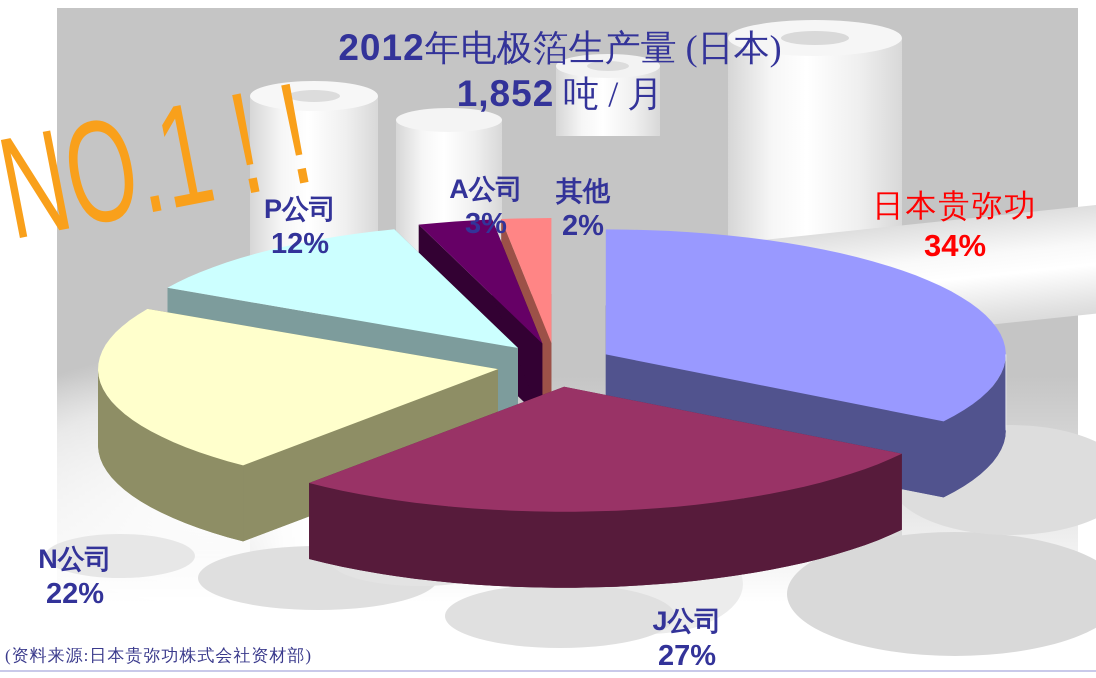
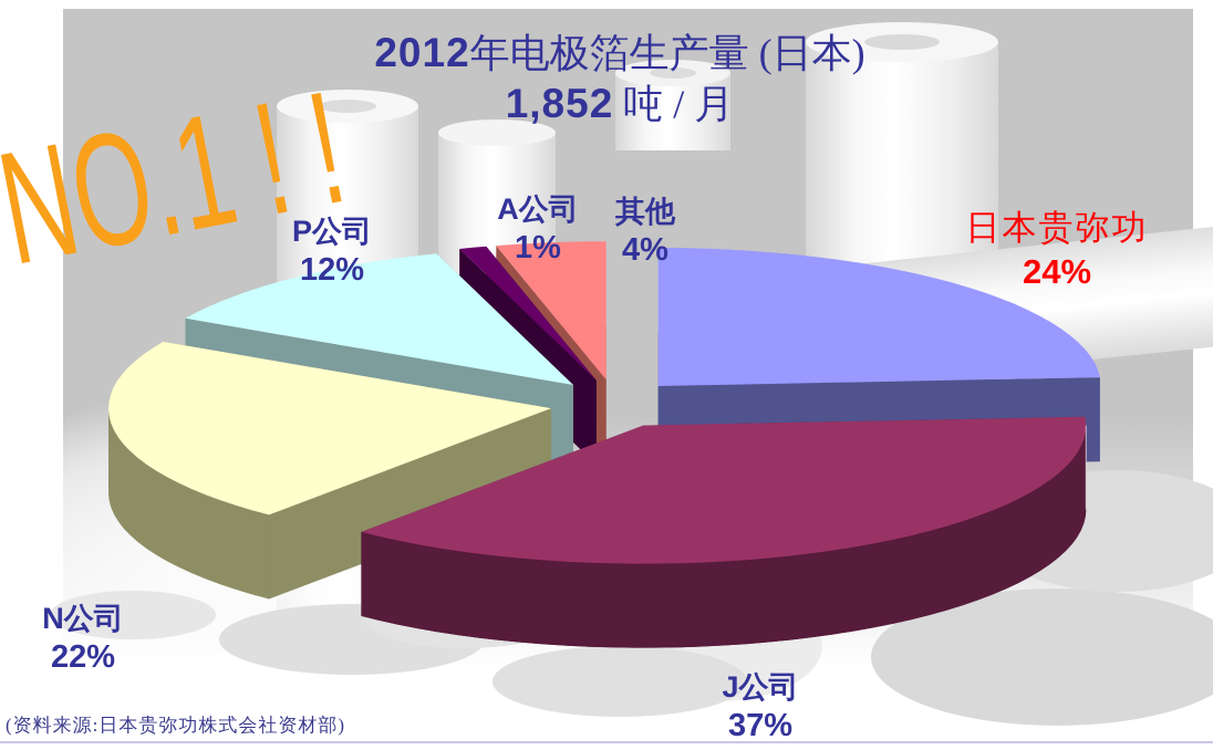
日本贵弥功: 34% -> 24%
J公司: 27% -> 37%
A公司: 3% -> 1%
其他: 2% -> 4%
